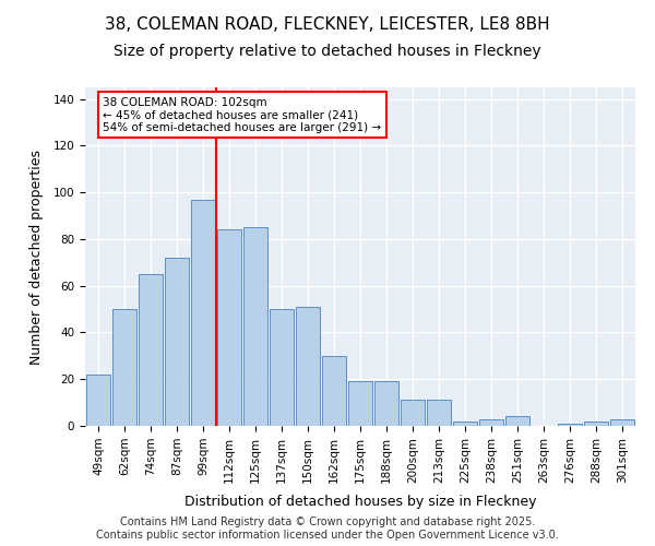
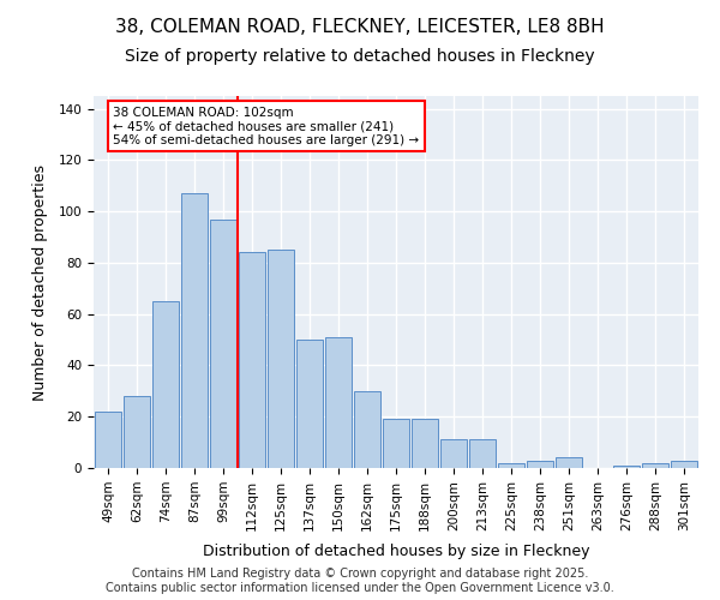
62sqm: 50 -> 28
87sqm: 72 -> 107
